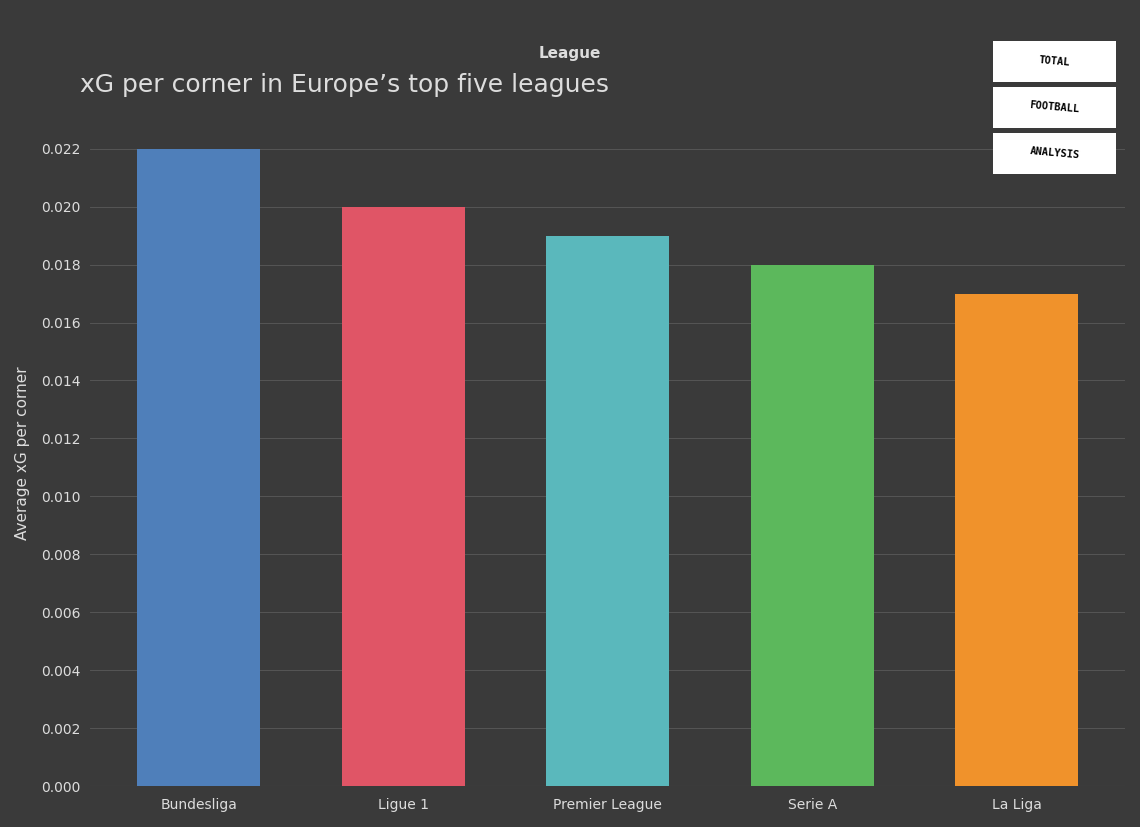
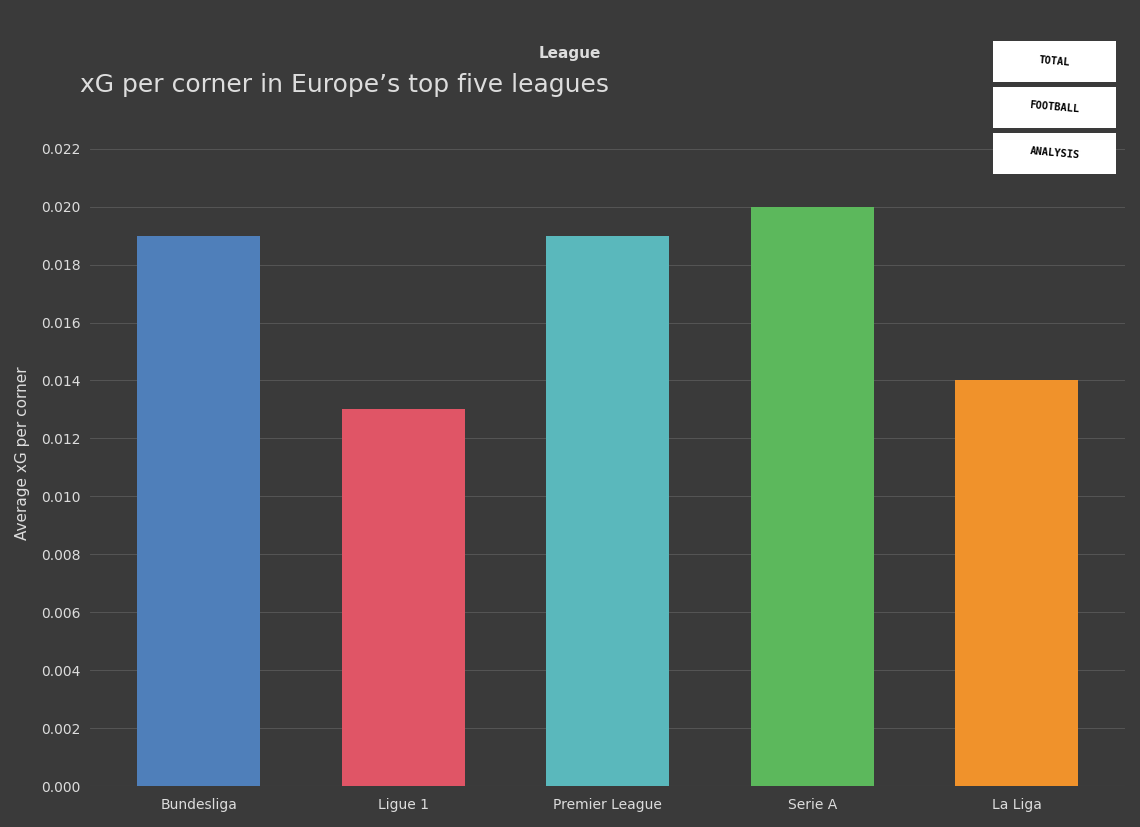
Bundesliga: 0.022 -> 0.019
Ligue 1: 0.020 -> 0.013
Serie A: 0.018 -> 0.020
La Liga: 0.017 -> 0.014
